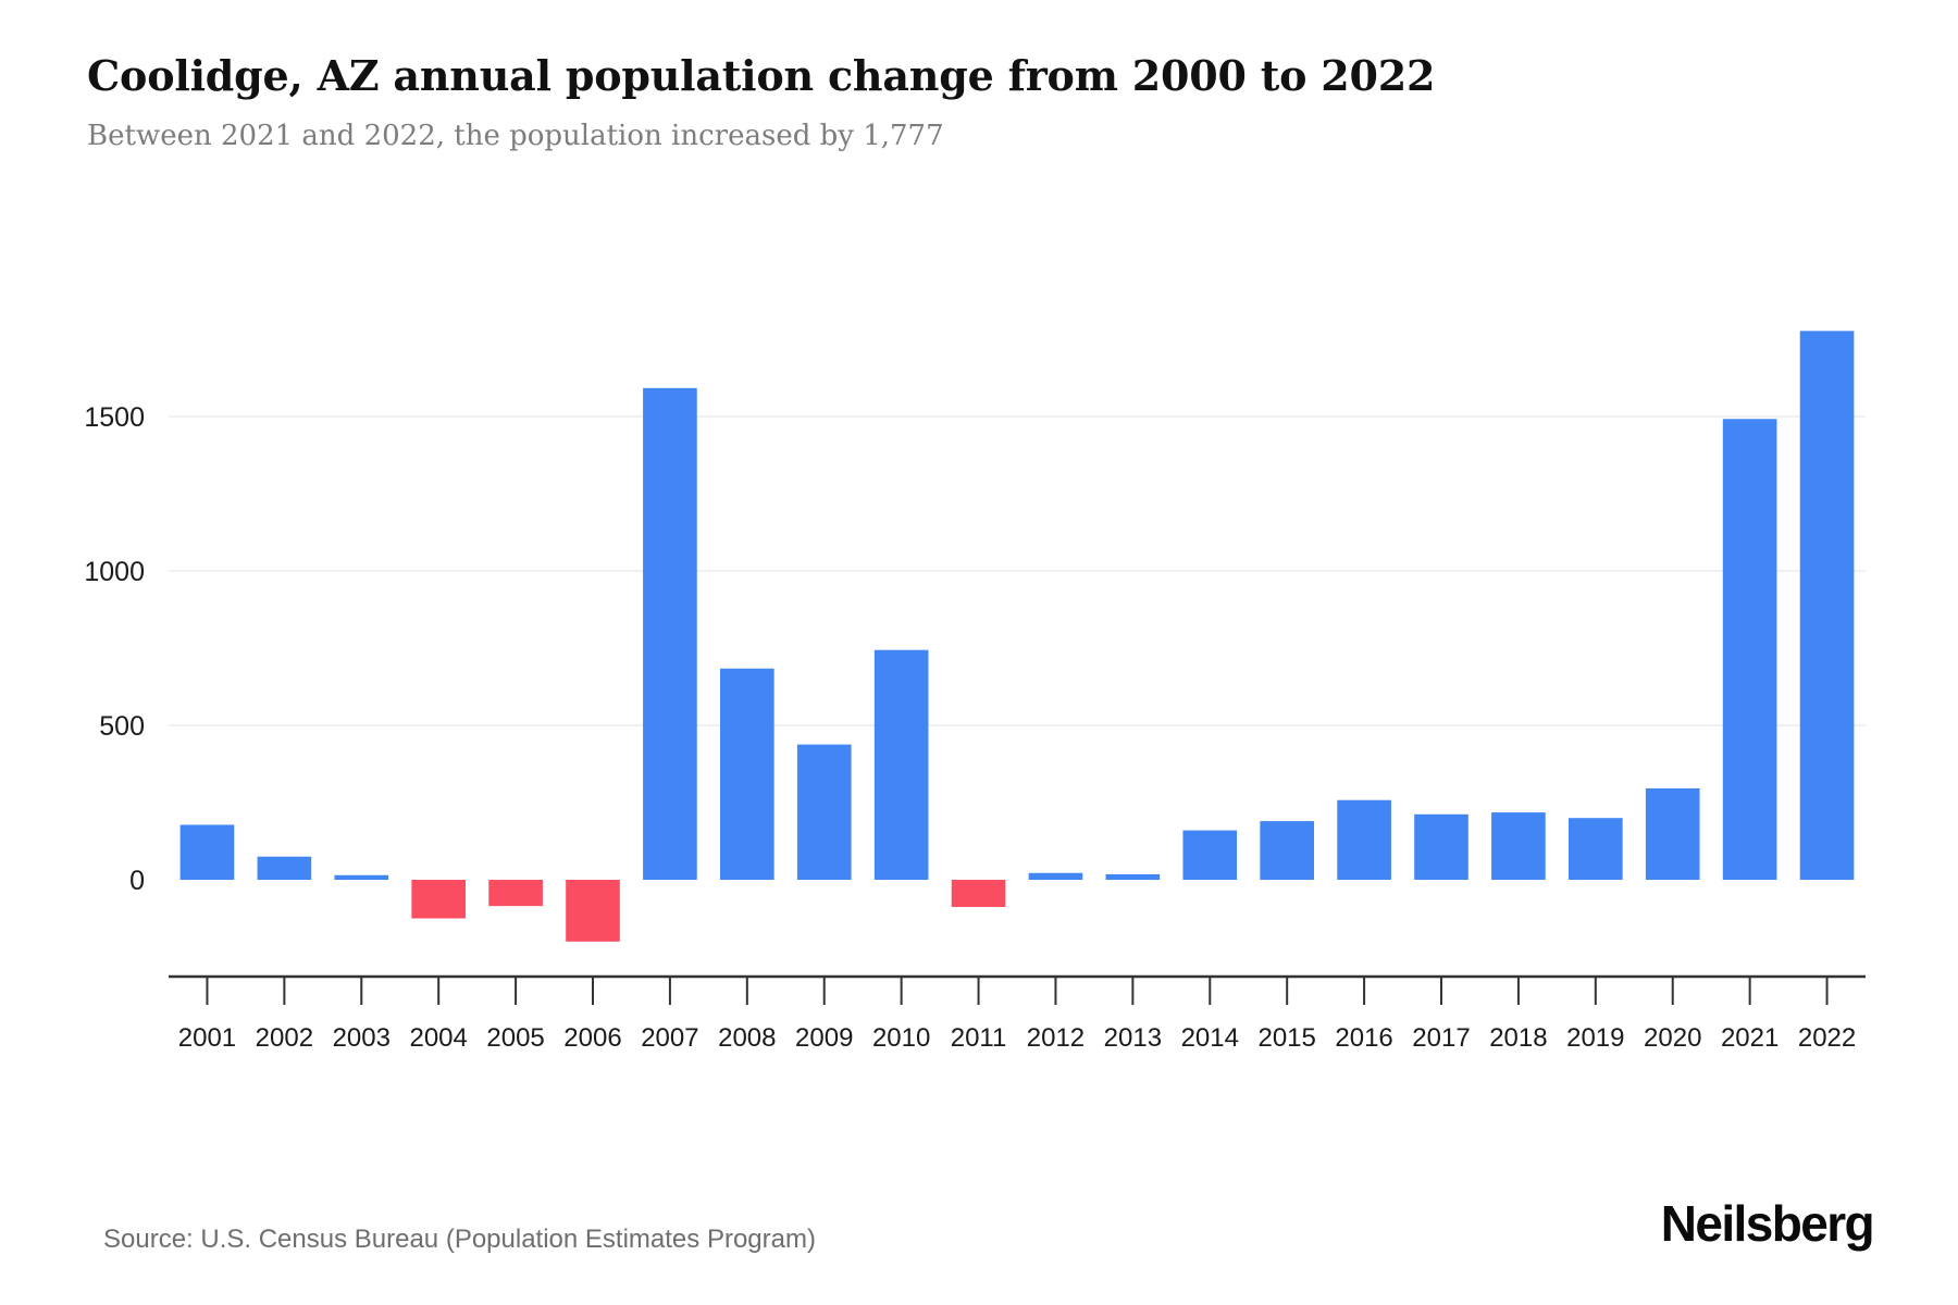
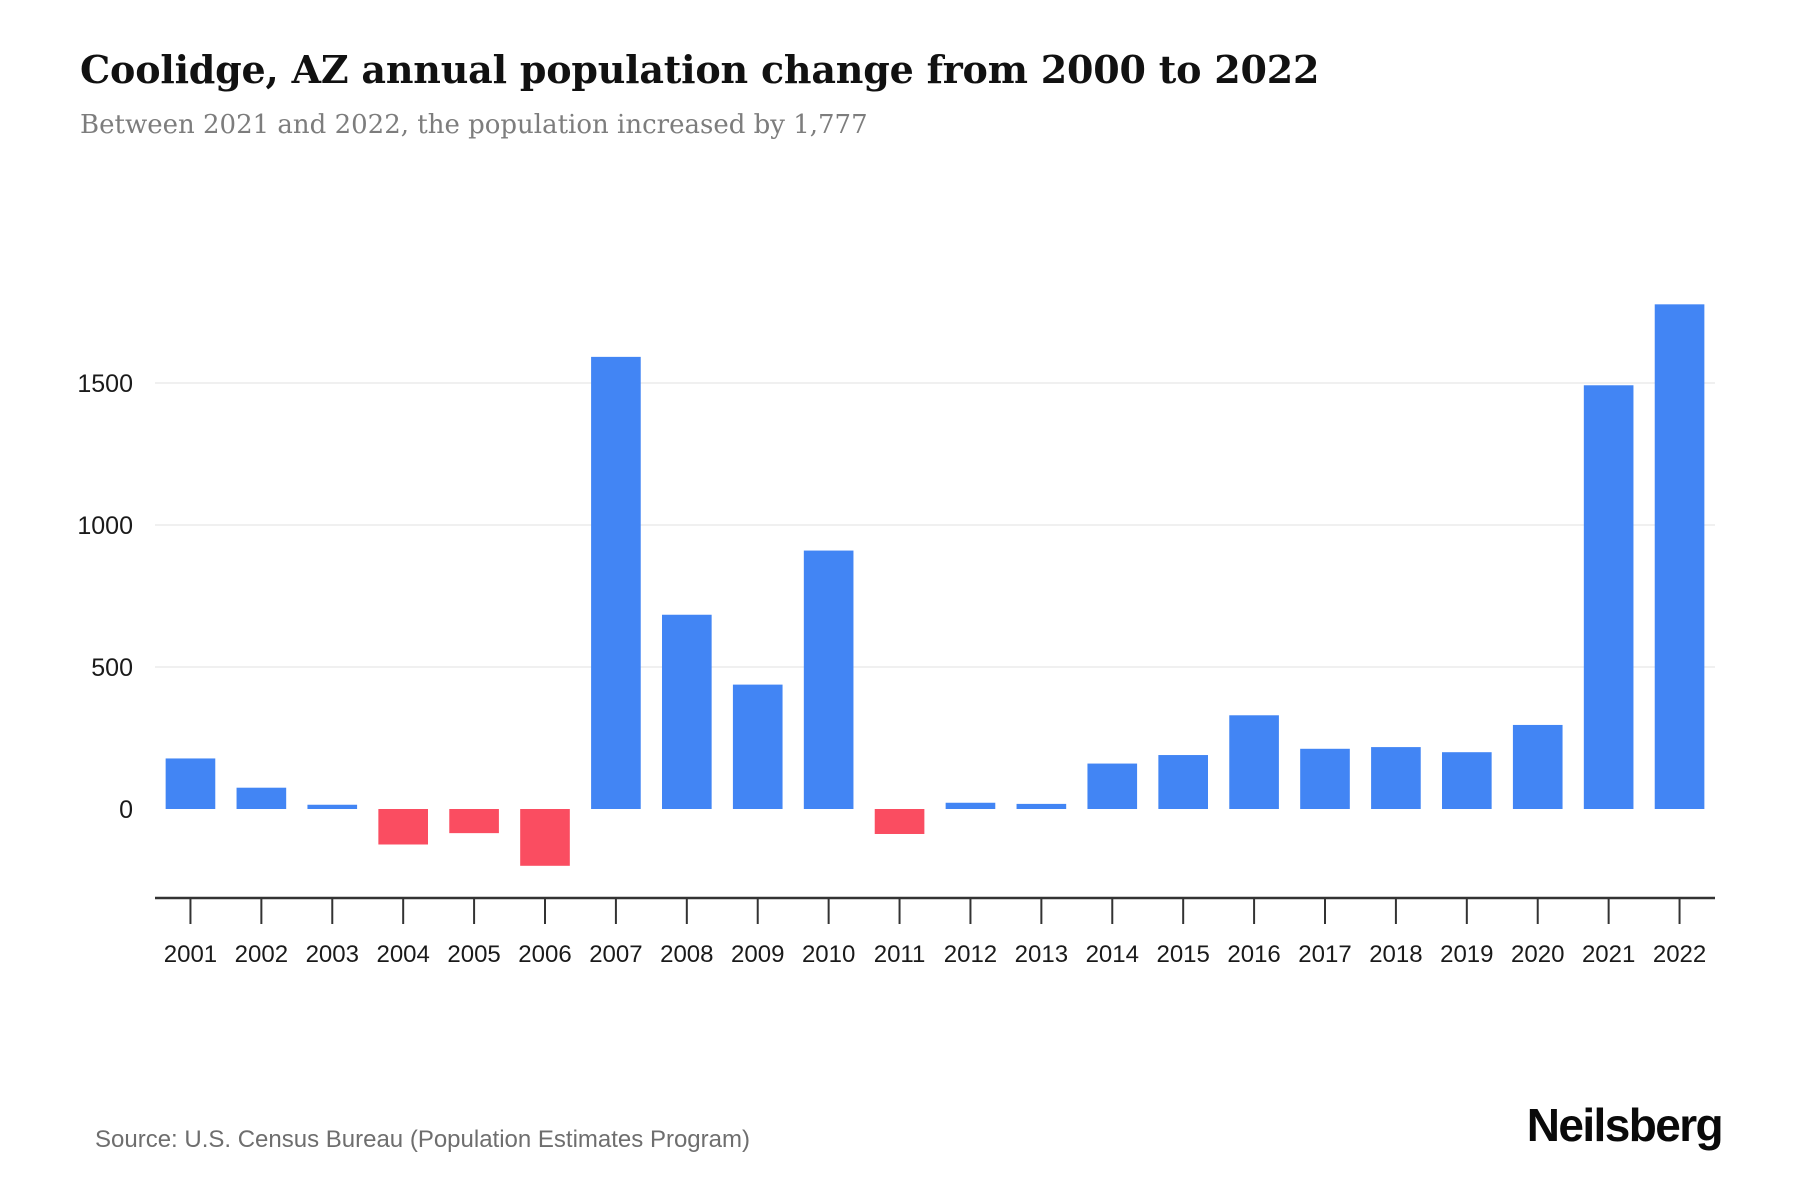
2010: 740 -> 910
2016: 260 -> 330
